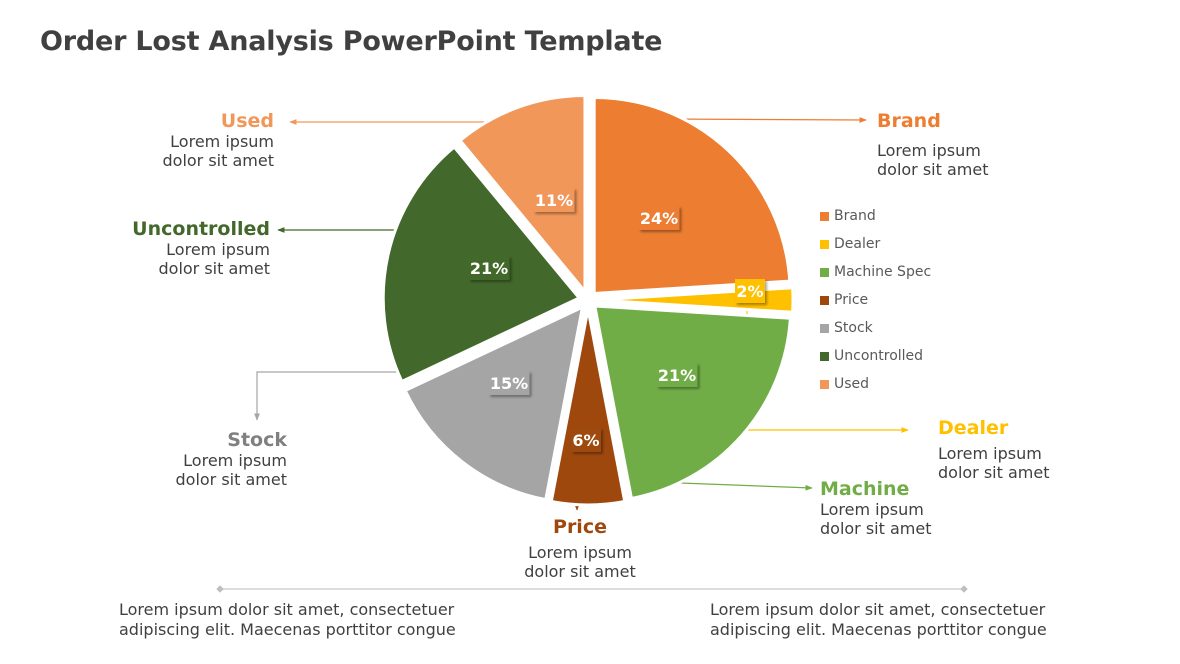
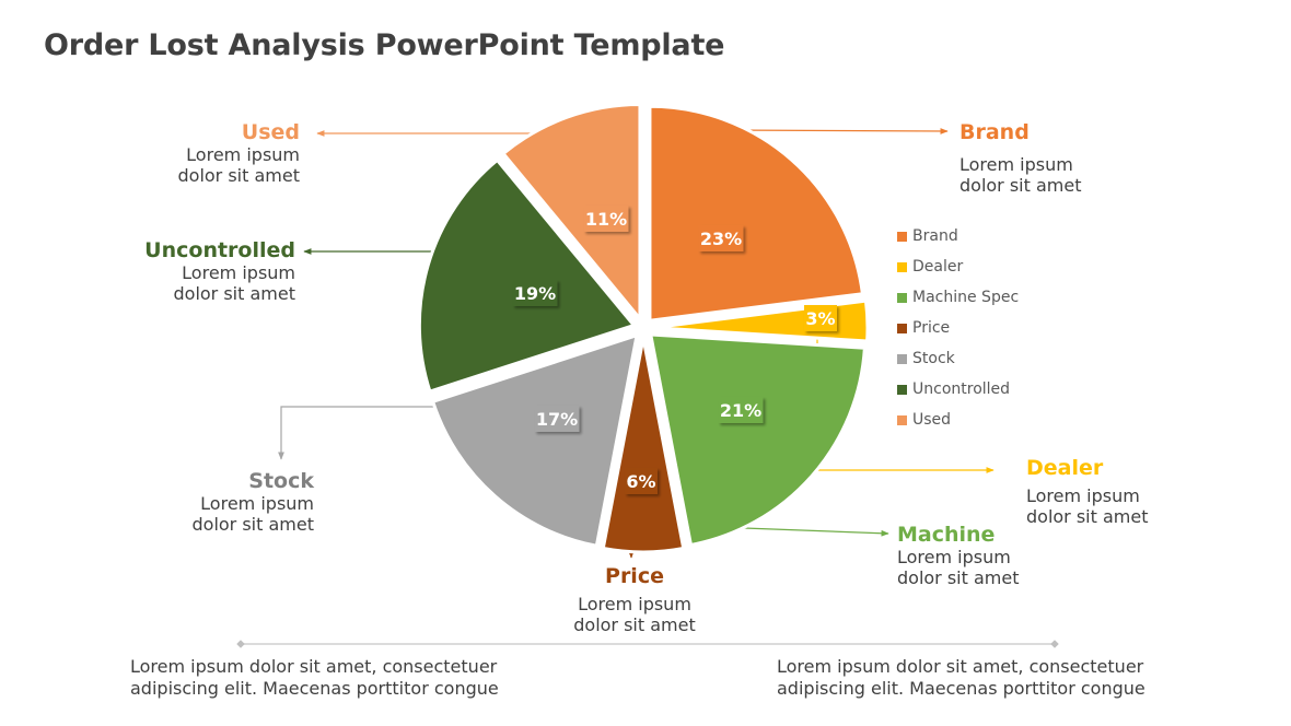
Brand: 24% -> 23%
Dealer: 2% -> 3%
Stock: 15% -> 17%
Uncontrolled: 21% -> 19%
